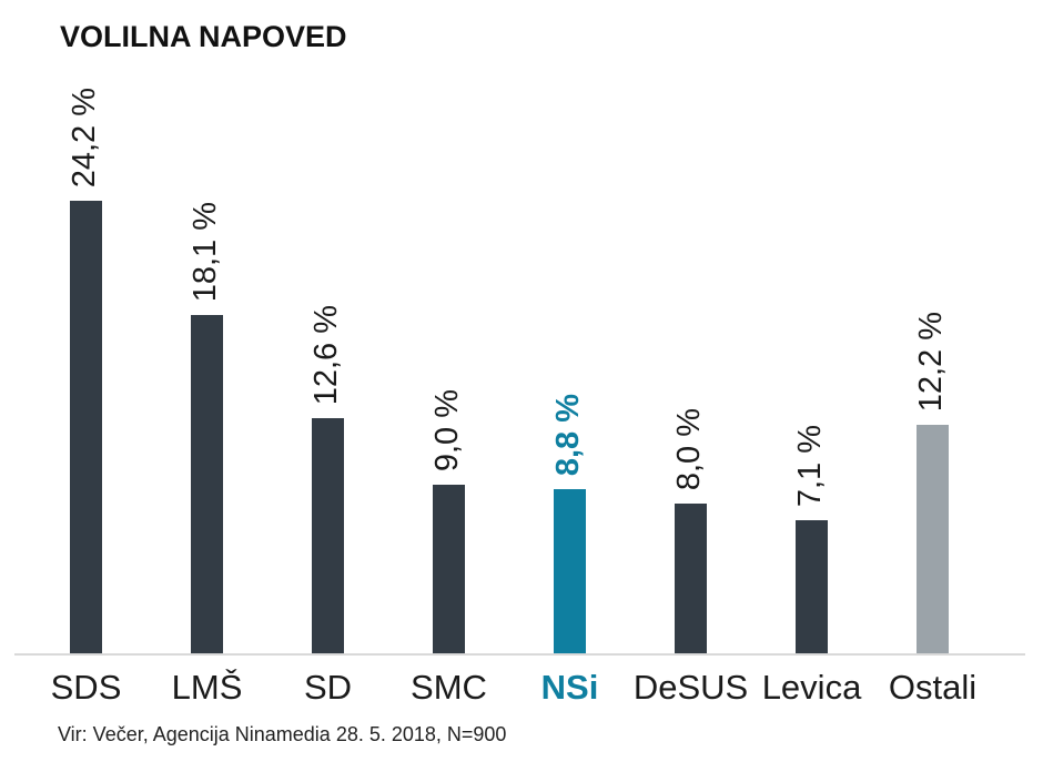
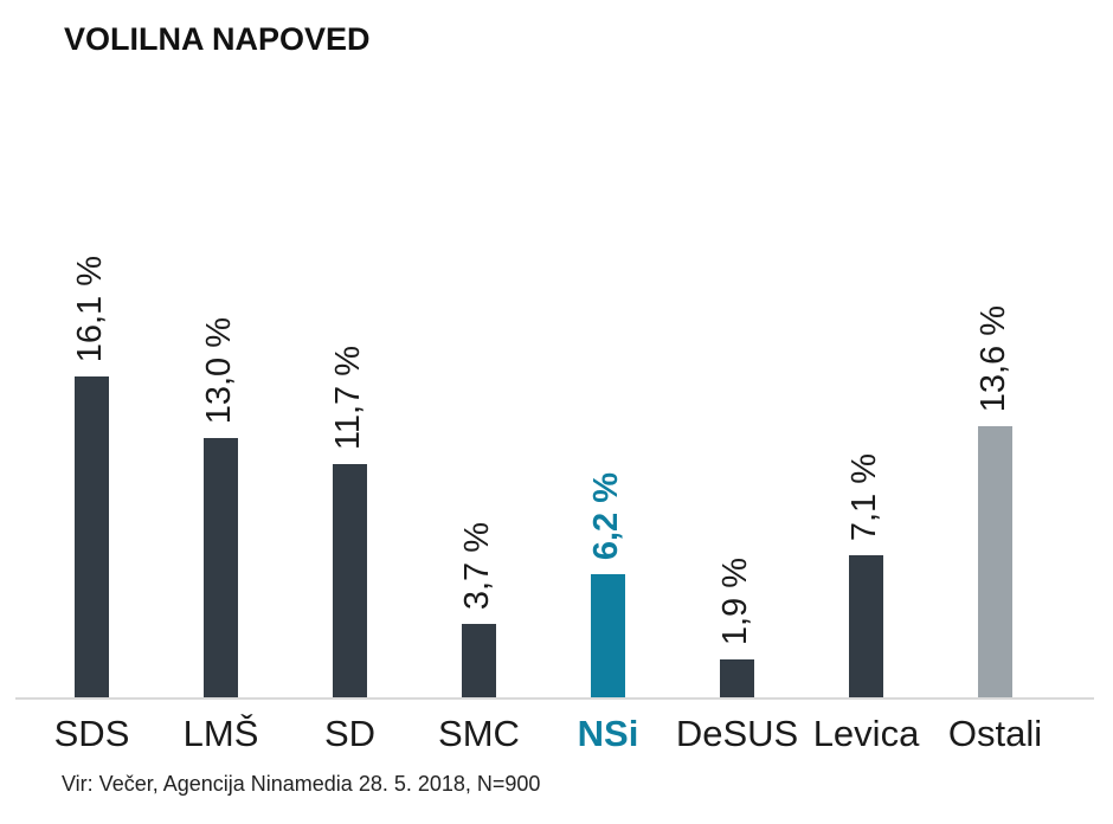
SDS: 24,2 -> 16,1
LMŠ: 18,1 -> 13,0
SD: 12,6 -> 11,7
SMC: 9,0 -> 3,7
NSi: 8,8 -> 6,2
DeSUS: 8,0 -> 1,9
Ostali: 12,2 -> 13,6
